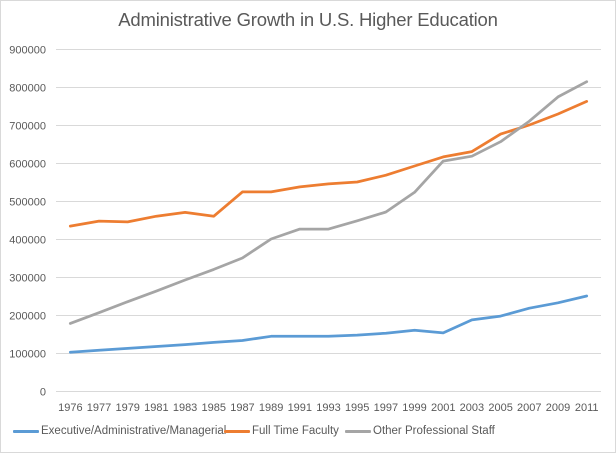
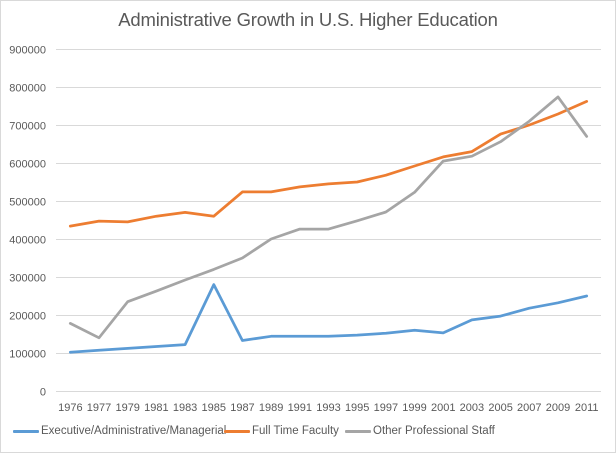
Other Professional Staff/1977: 210000 -> 140000
Executive/Administrative/Managerial/1985: 130000 -> 280000
Other Professional Staff/2011: 810000 -> 670000
